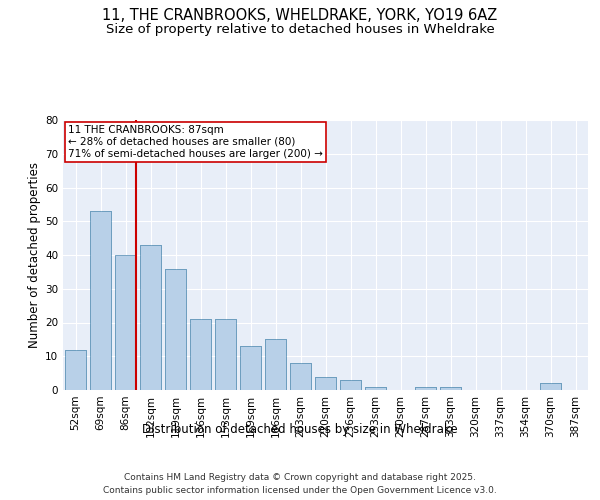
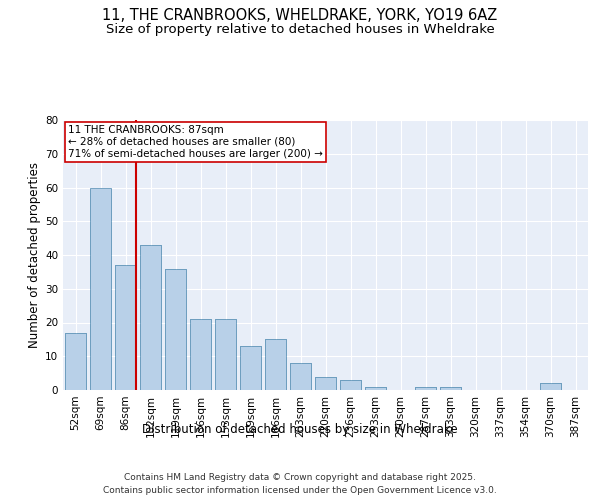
52sqm: 12 -> 17
69sqm: 53 -> 60
86sqm: 40 -> 37
